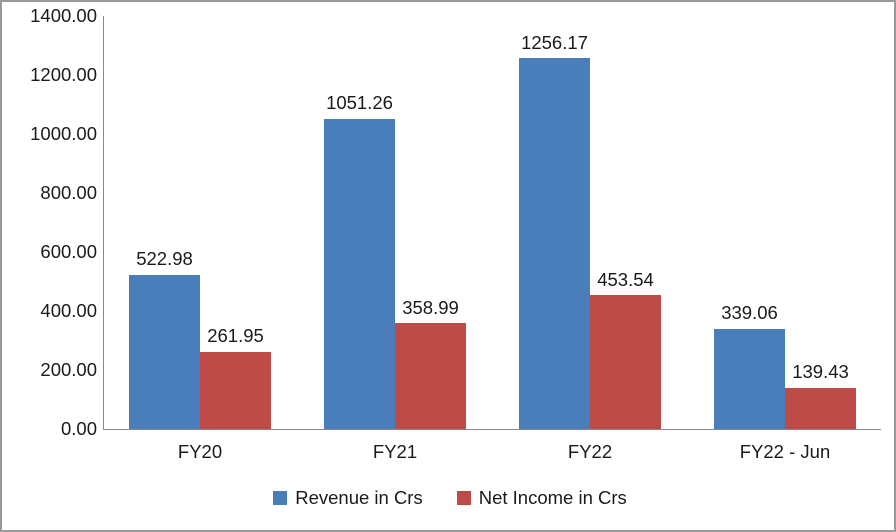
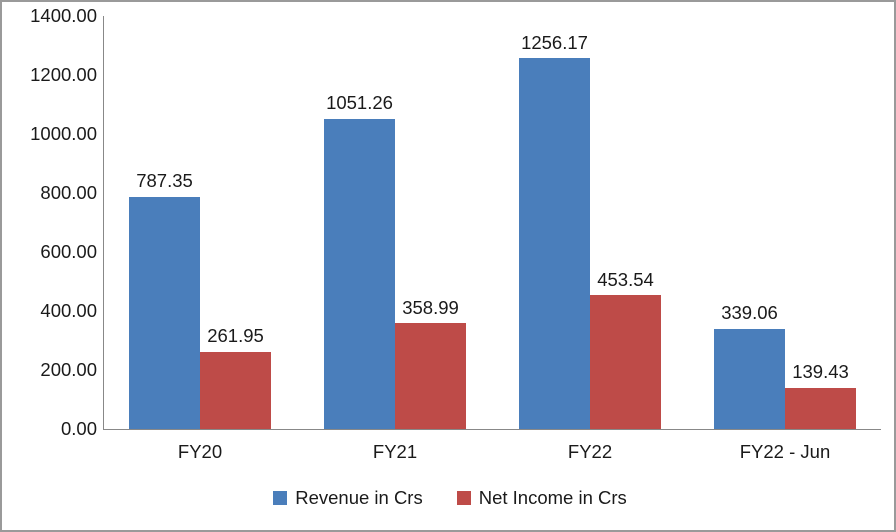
Revenue in Crs/FY20: 522.98 -> 787.35
